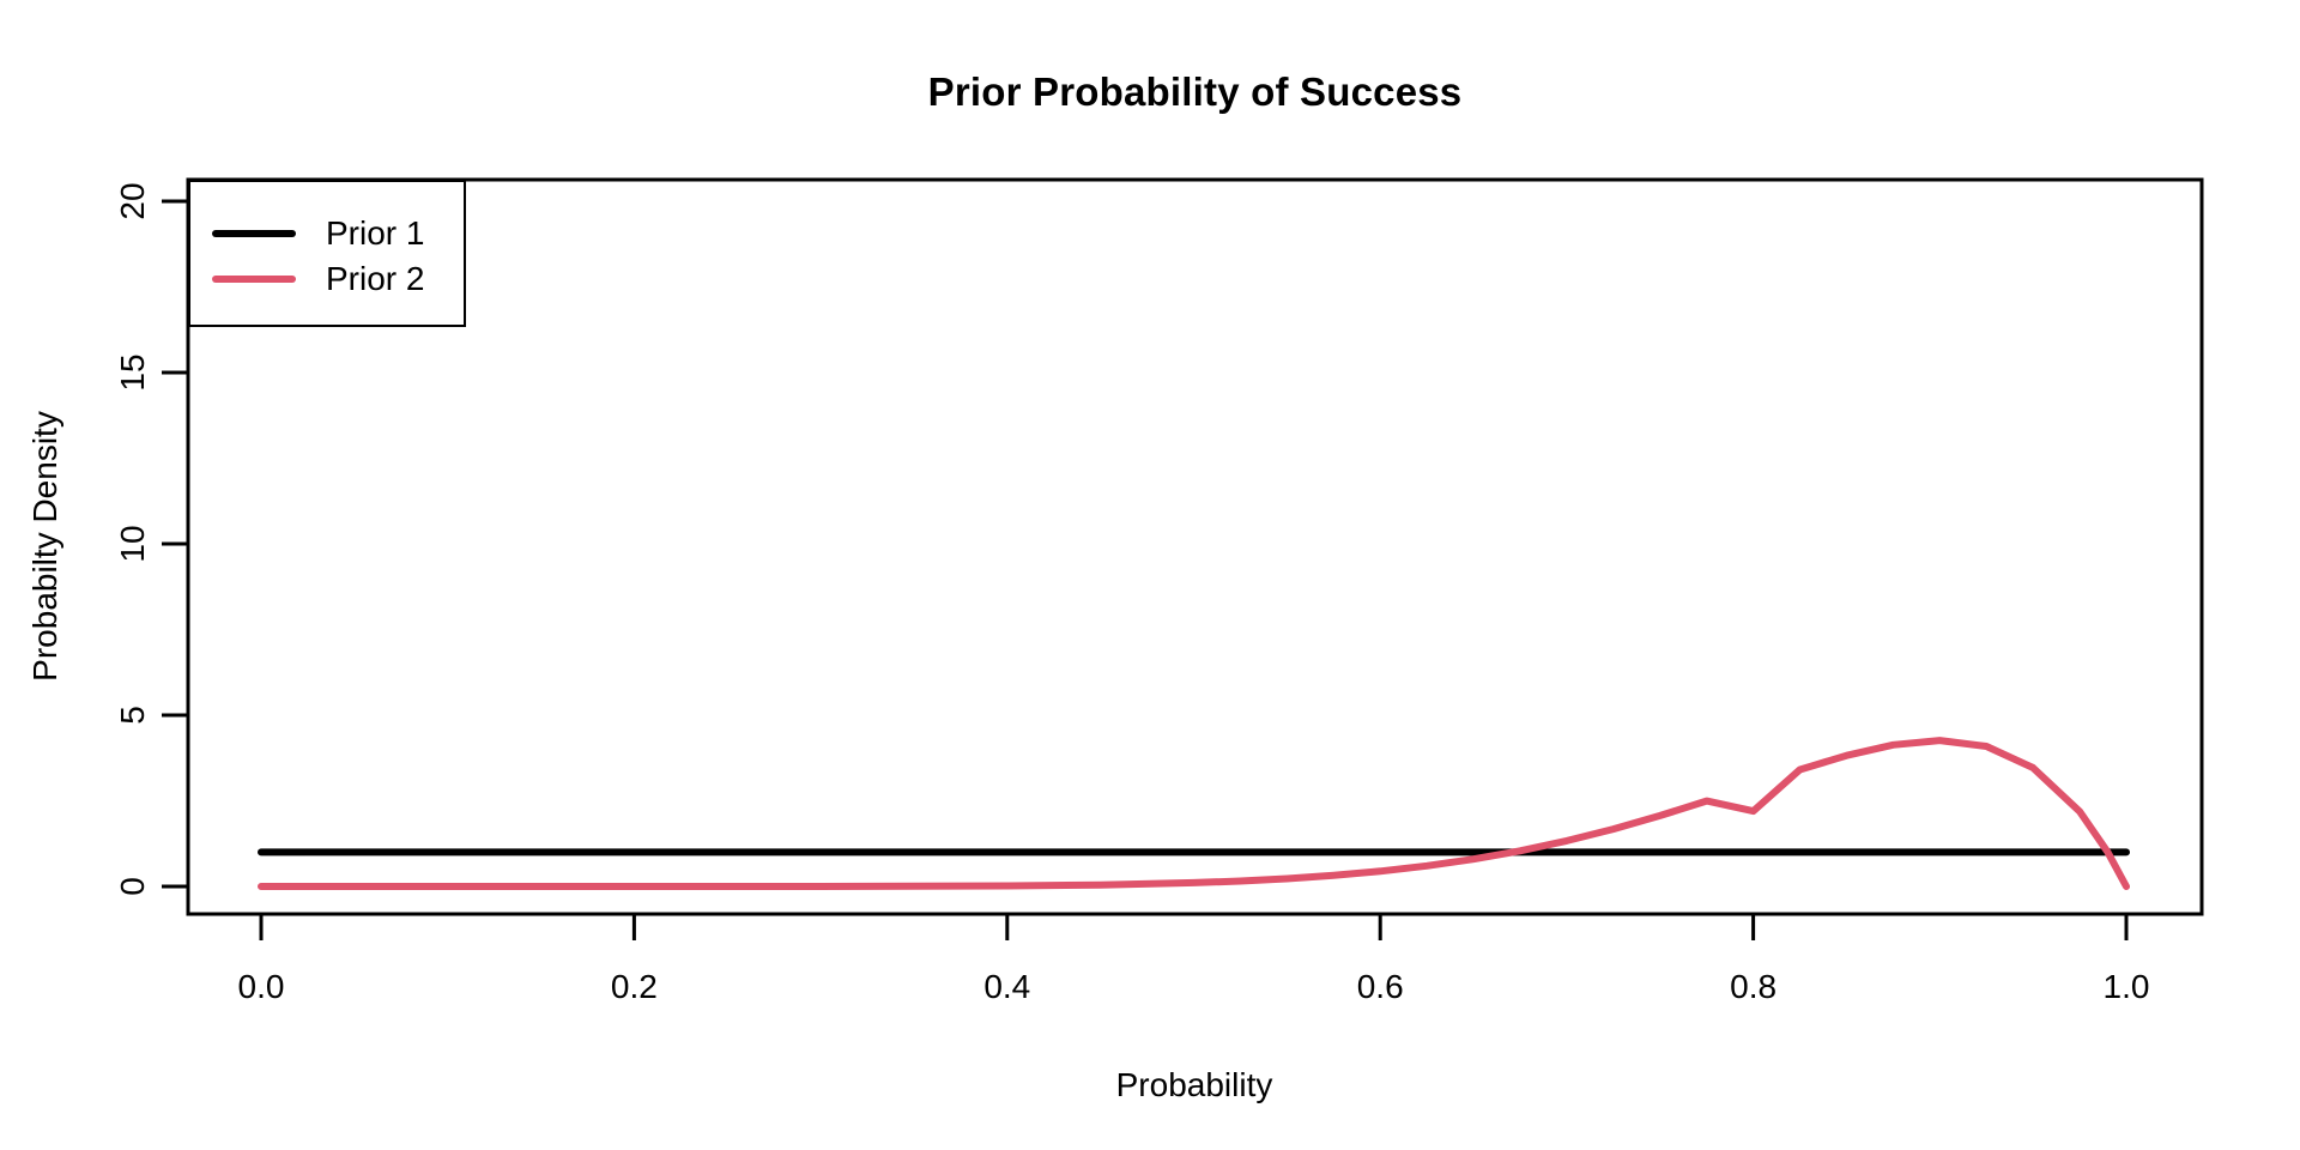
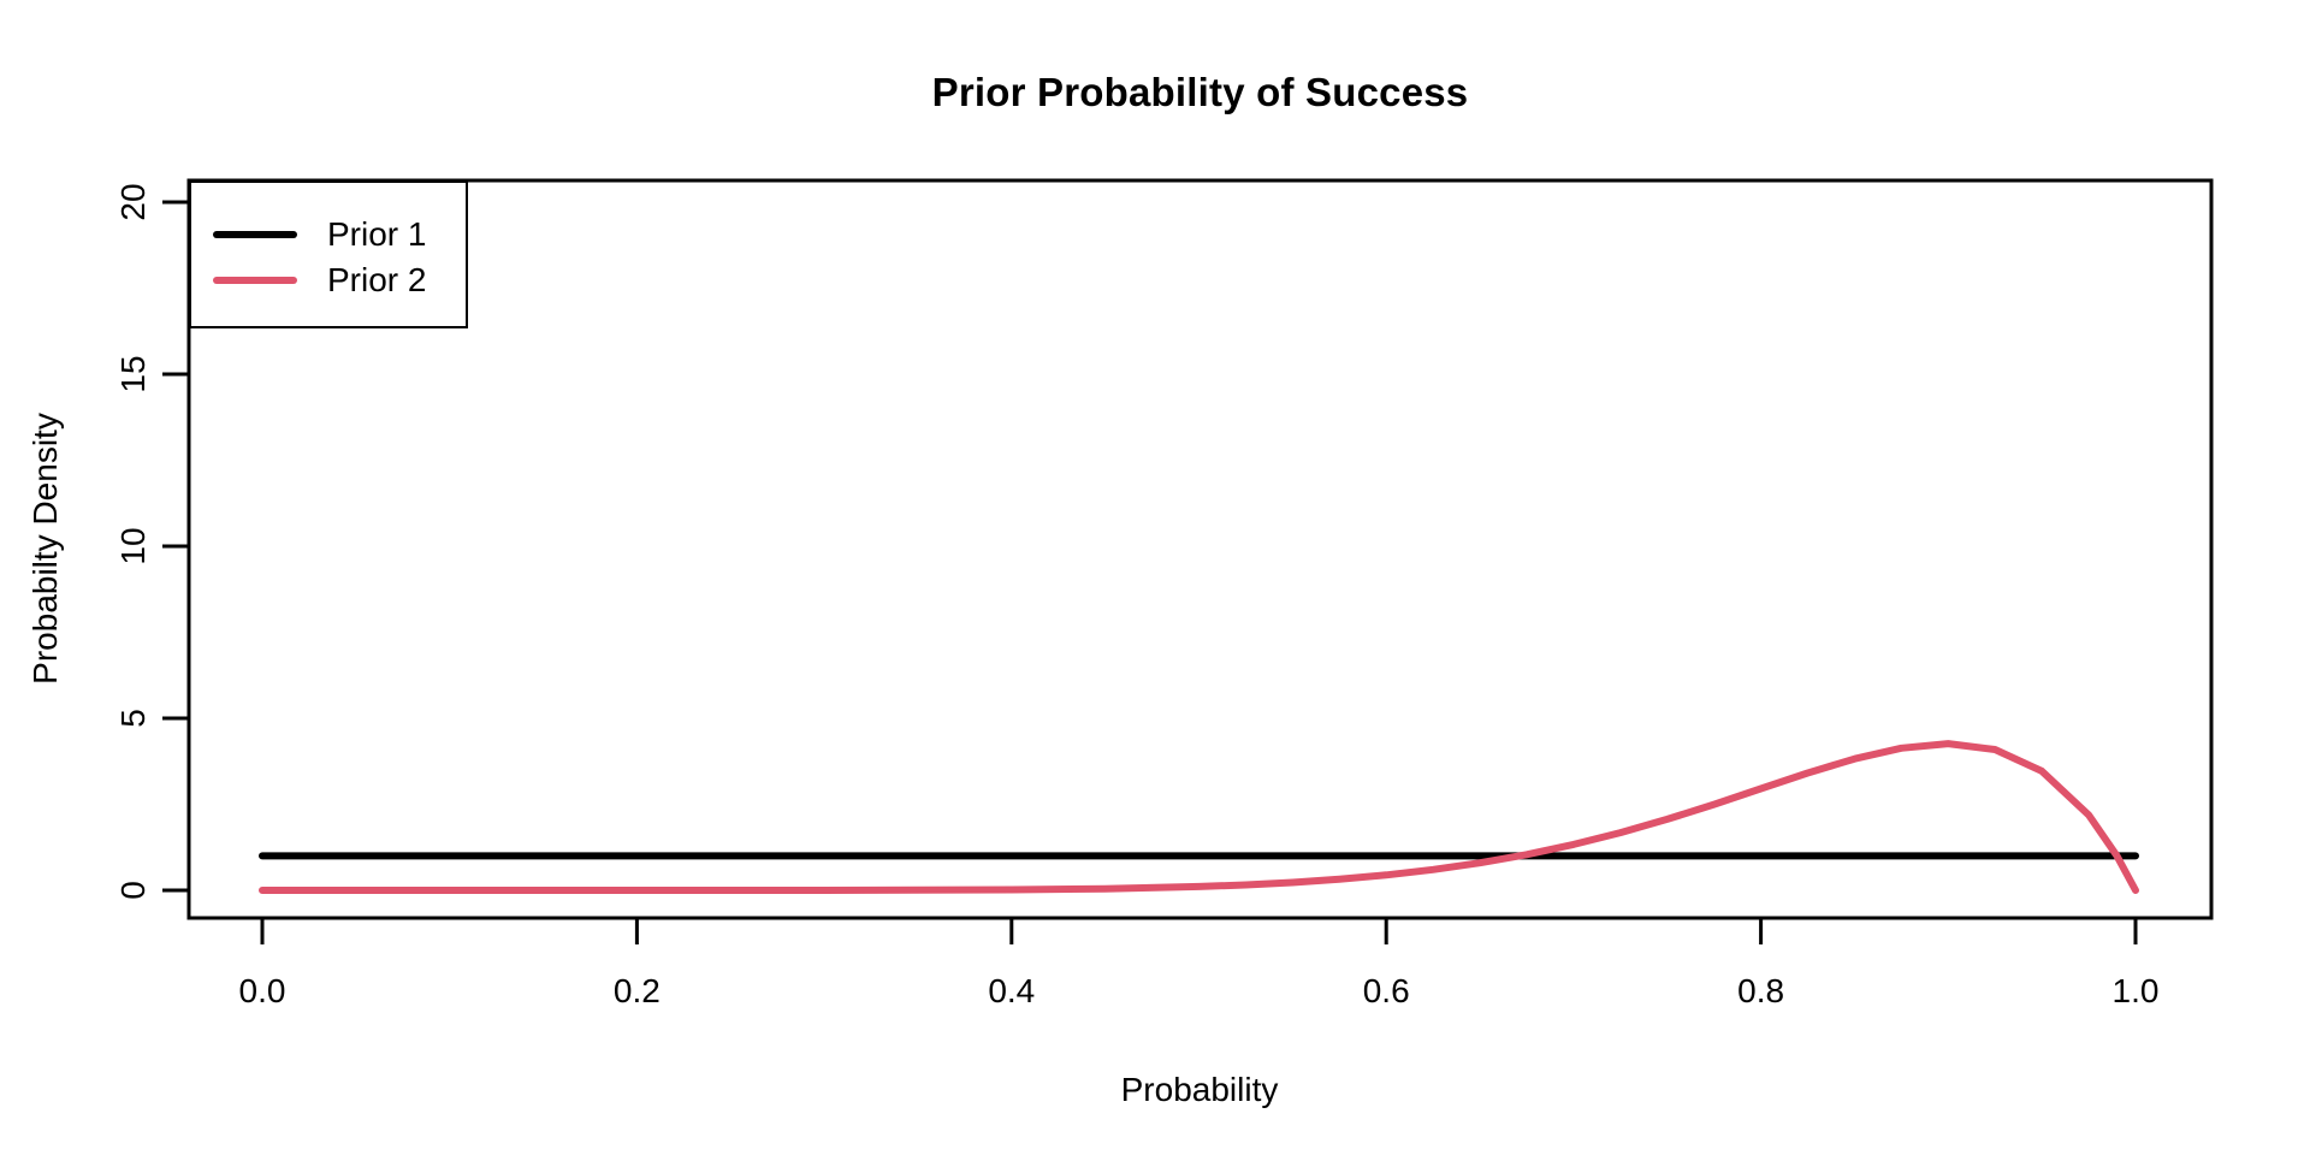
Prior 2/0.8: 2.2 -> 3.0
